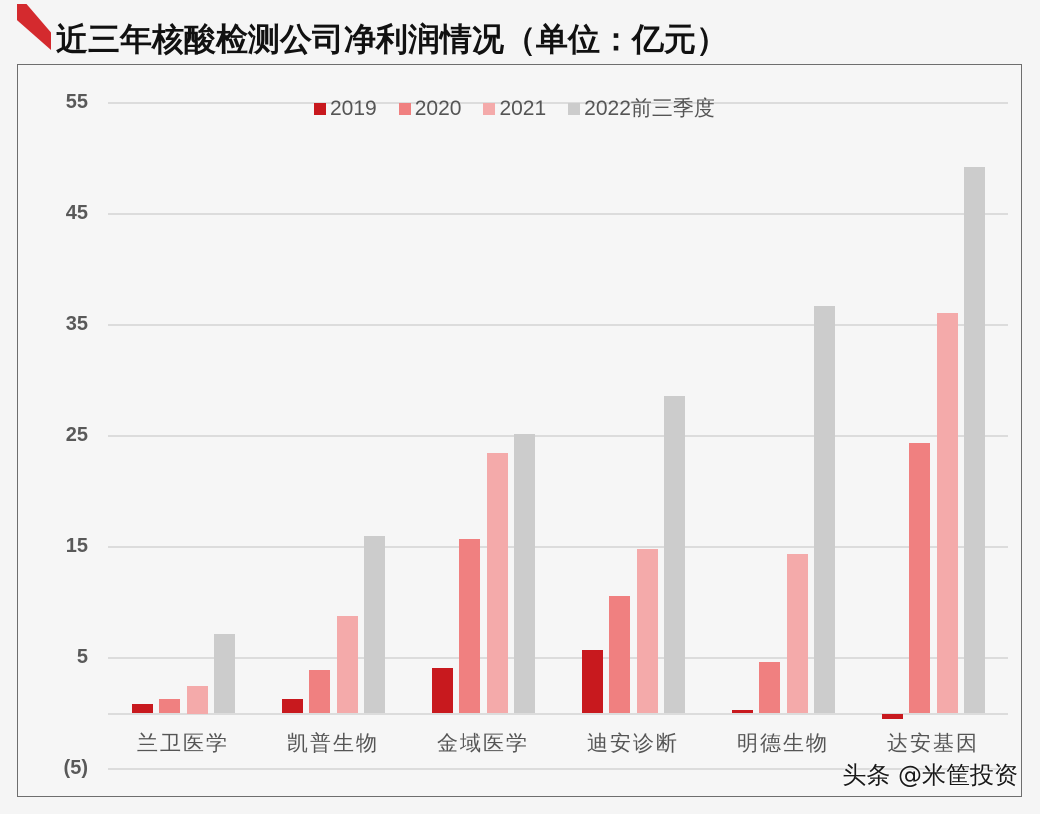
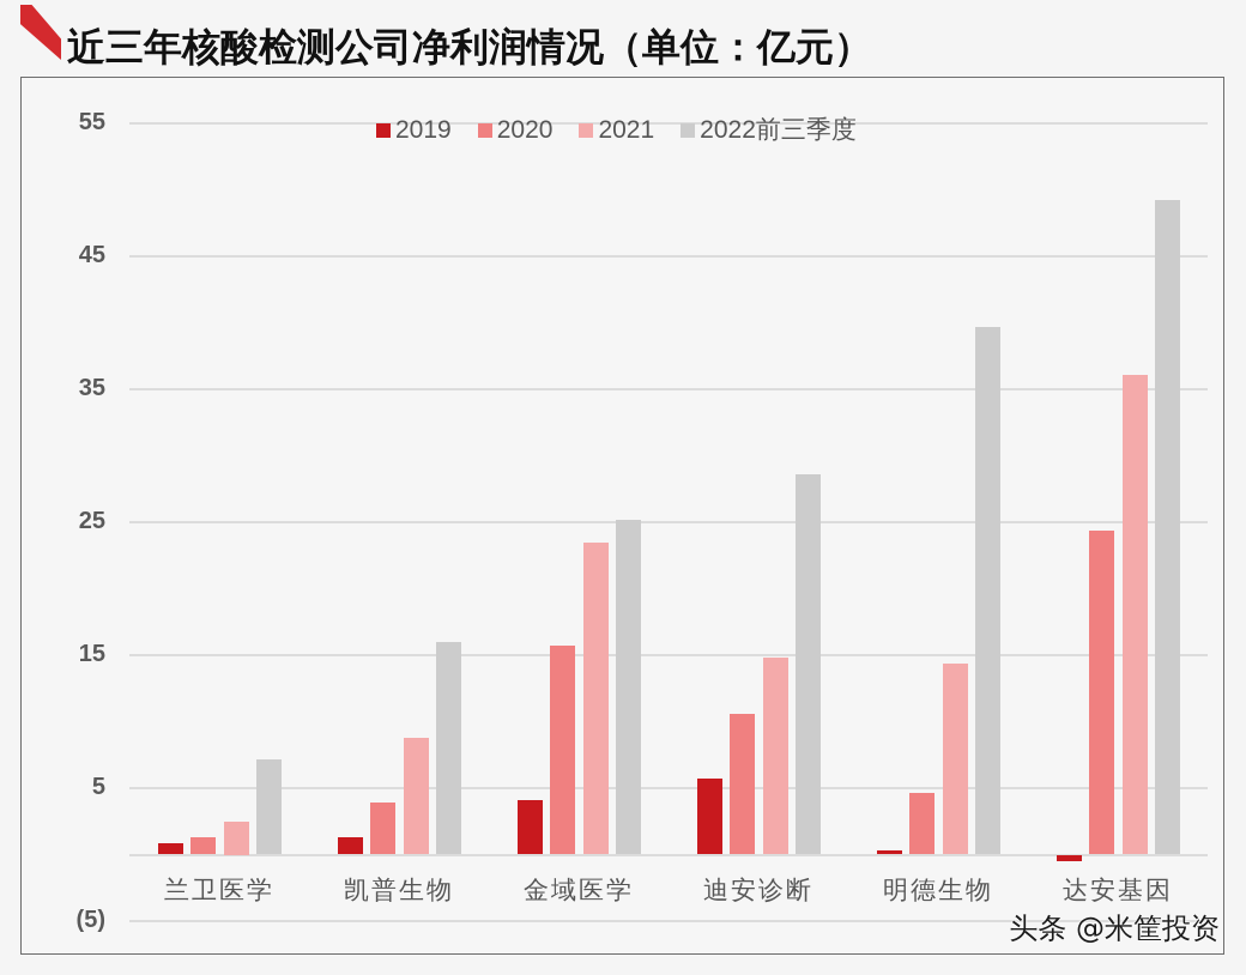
2022前三季度/明德生物: 36.7 -> 39.7
